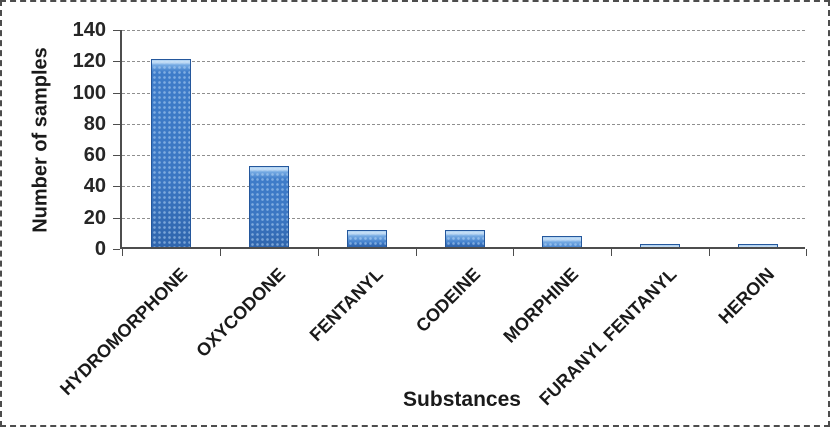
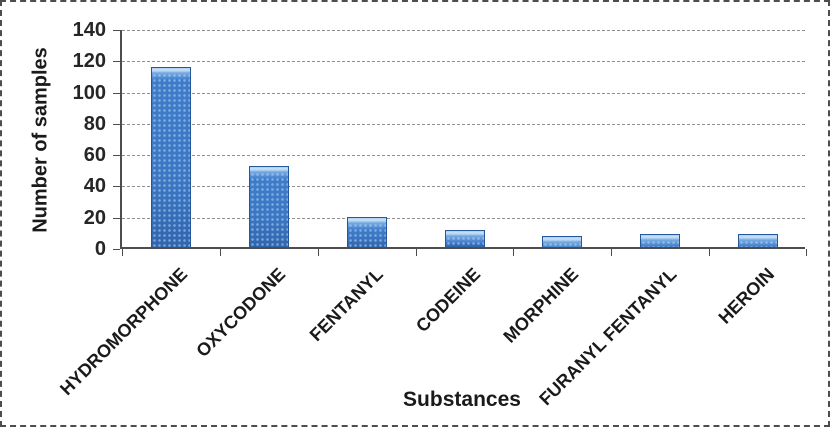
HYDROMORPHONE: 120 -> 115
FENTANYL: 11 -> 19
FURANYL FENTANYL: 2 -> 8
HEROIN: 2 -> 8
